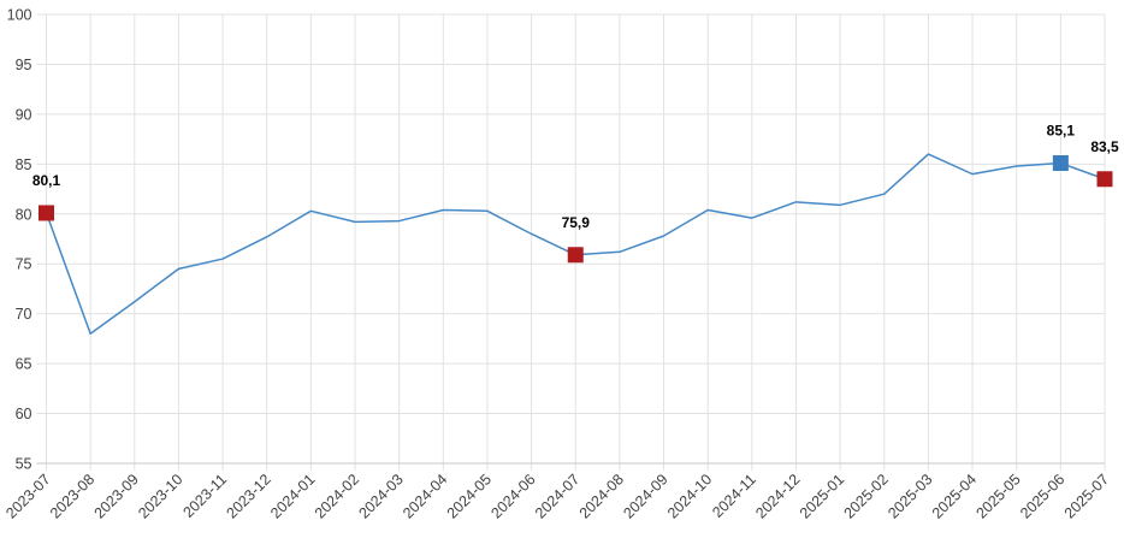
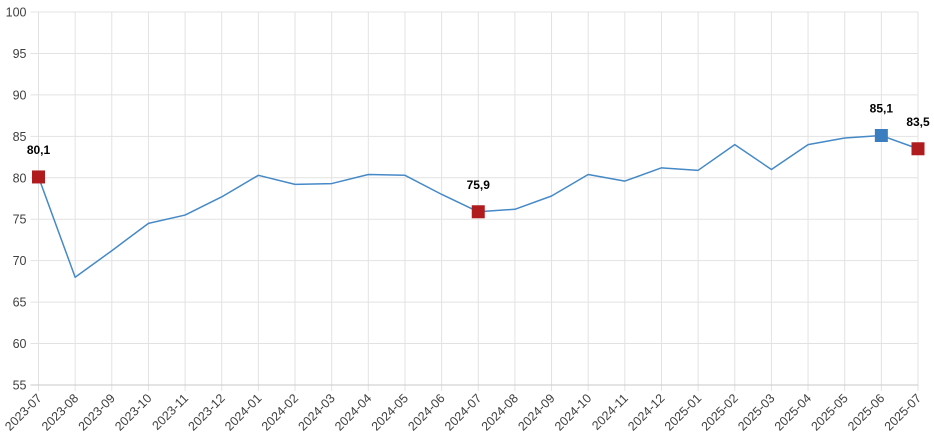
2025-02: 82 -> 84
2025-03: 86 -> 81
